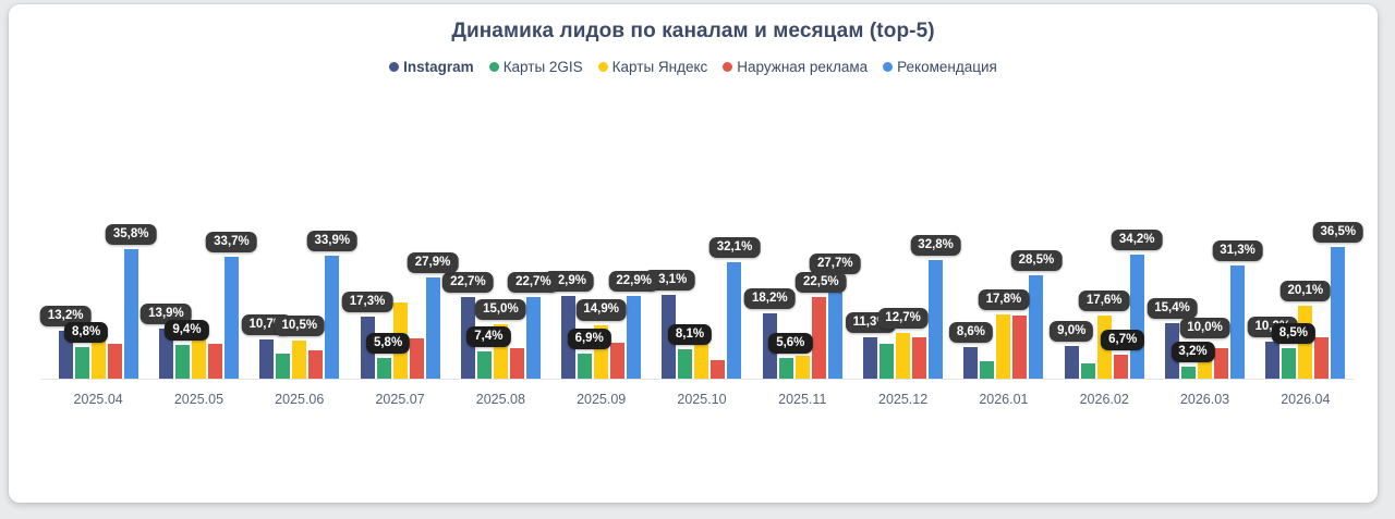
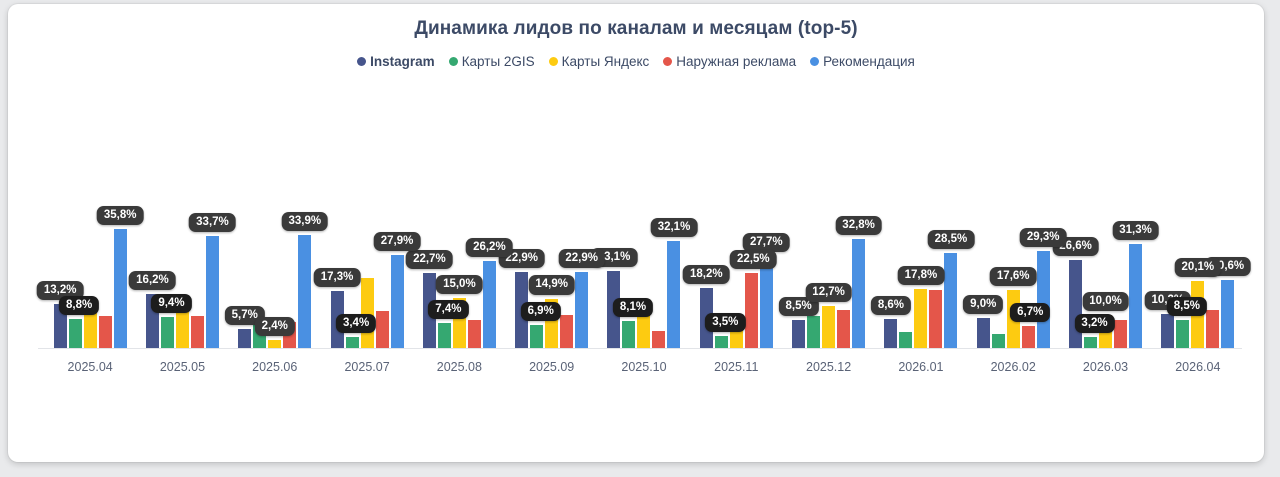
Instagram/2025.05: 13,9% -> 16,2%
Instagram/2025.06: 10,7% -> 5,7%
Карты Яндекс/2025.06: 10,5% -> 2,4%
Карты 2GIS/2025.07: 5,8% -> 3,4%
Рекомендация/2025.08: 22,7% -> 26,2%
Карты 2GIS/2025.11: 5,6% -> 3,5%
Instagram/2025.12: 11,3% -> 8,5%
Рекомендация/2026.02: 34,2% -> 29,3%
Instagram/2026.03: 15,4% -> 26,6%
Рекомендация/2026.04: 36,5% -> 20,6%
